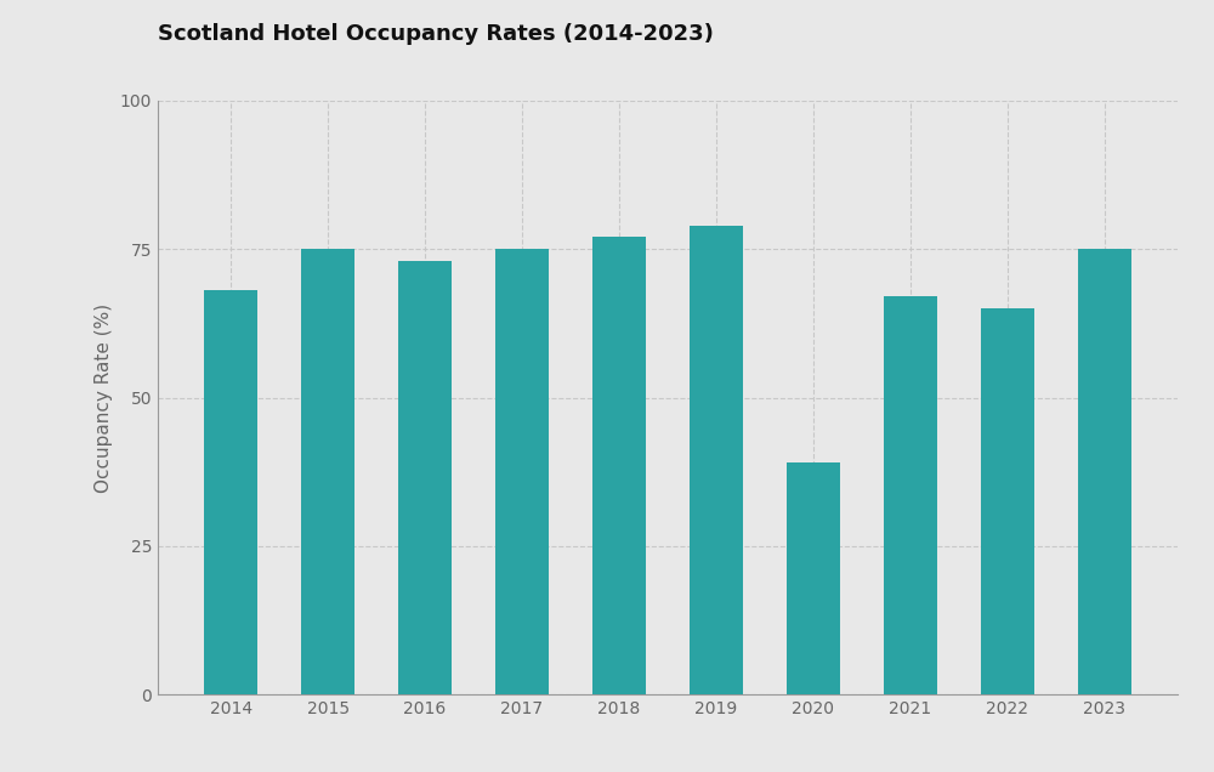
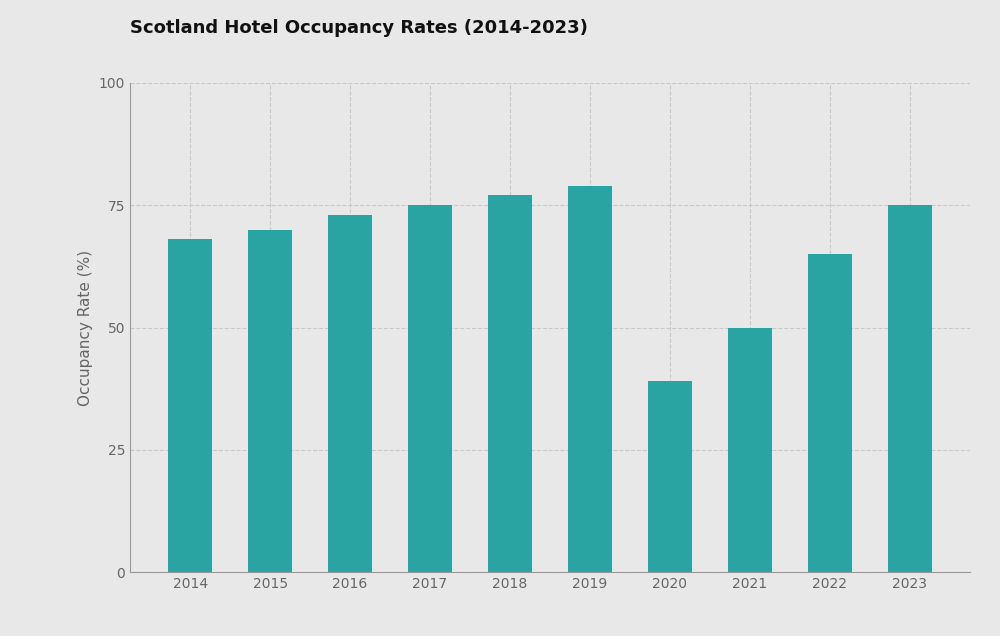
2015: 75 -> 70
2021: 67 -> 50
